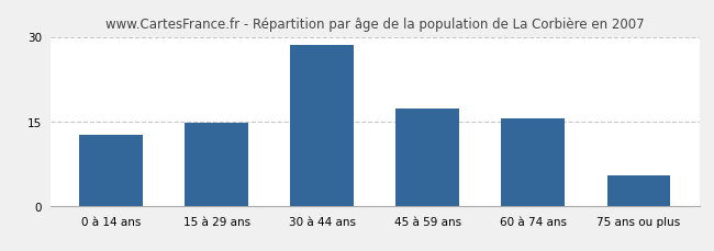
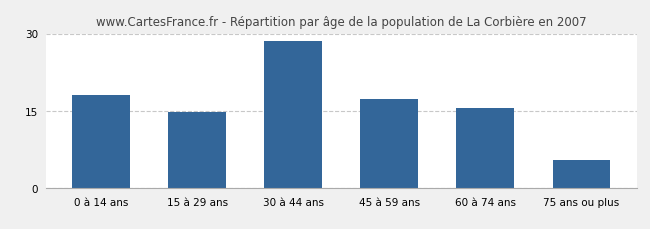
0 à 14 ans: 12.6 -> 18.0
